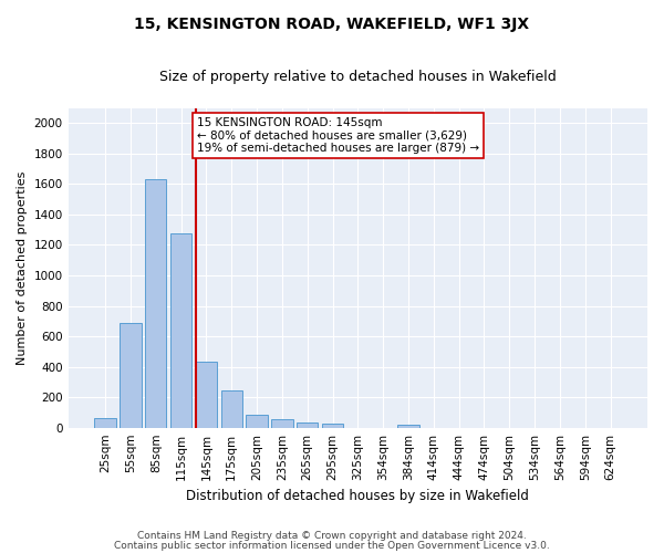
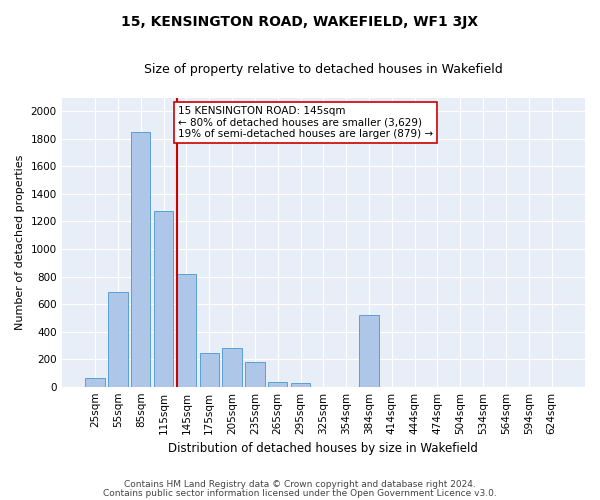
85sqm: 1630 -> 1850
145sqm: 440 -> 820
205sqm: 80 -> 280
235sqm: 60 -> 180
384sqm: 20 -> 520
